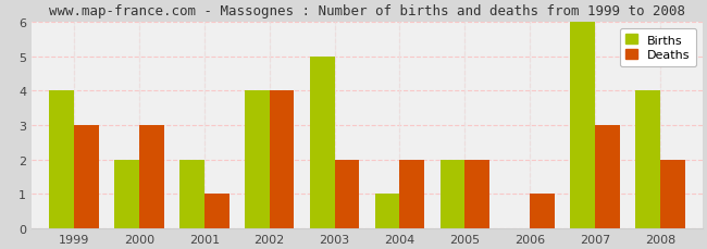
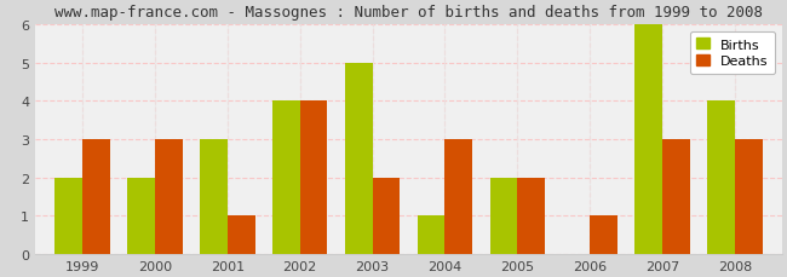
Births/1999: 4 -> 2
Births/2001: 2 -> 3
Deaths/2004: 2 -> 3
Deaths/2008: 2 -> 3
